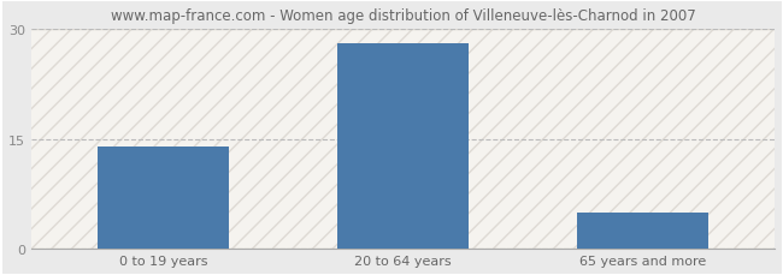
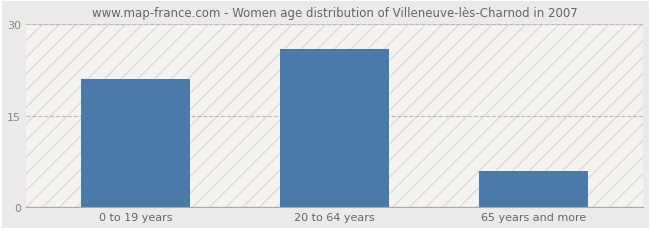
0 to 19 years: 14 -> 21
20 to 64 years: 28 -> 26
65 years and more: 5 -> 6
